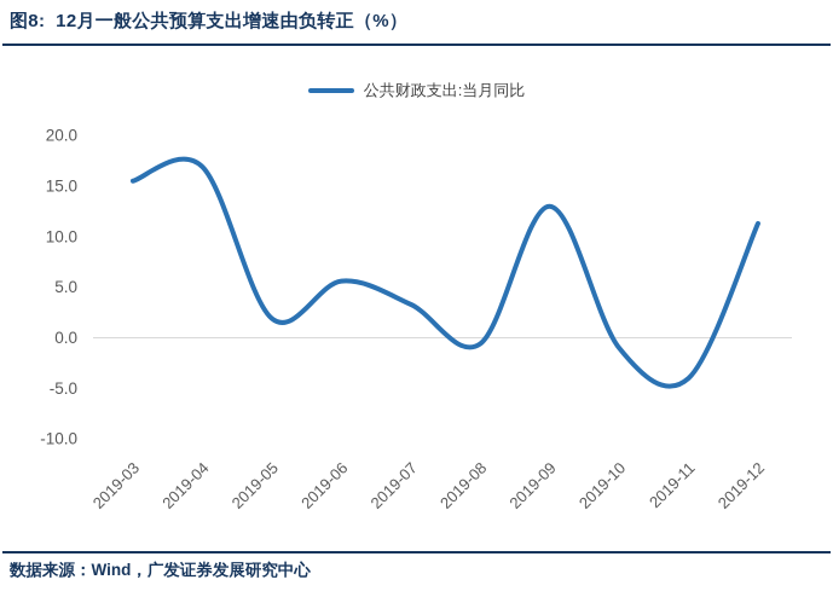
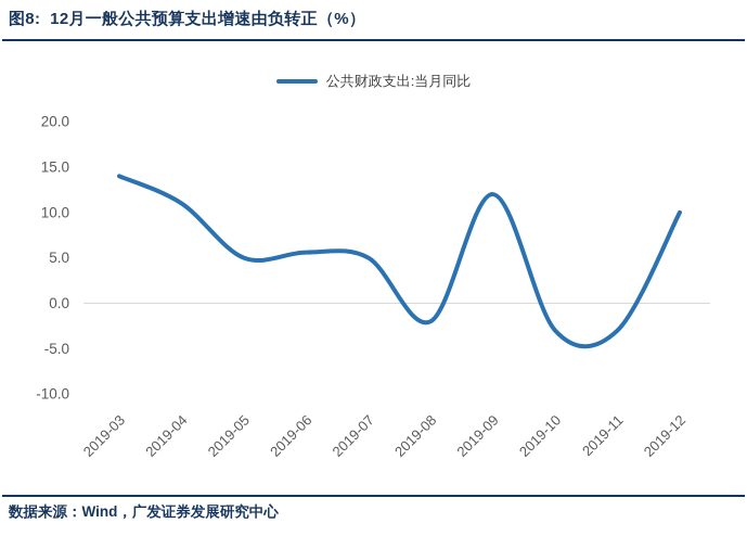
2019-03: 16 -> 14
2019-04: 17 -> 11
2019-05: 2 -> 5
2019-07: 3 -> 5
2019-08: -1 -> -2
2019-09: 13 -> 12
2019-10: -1 -> -3
2019-11: -4 -> -3
2019-12: 11 -> 10
